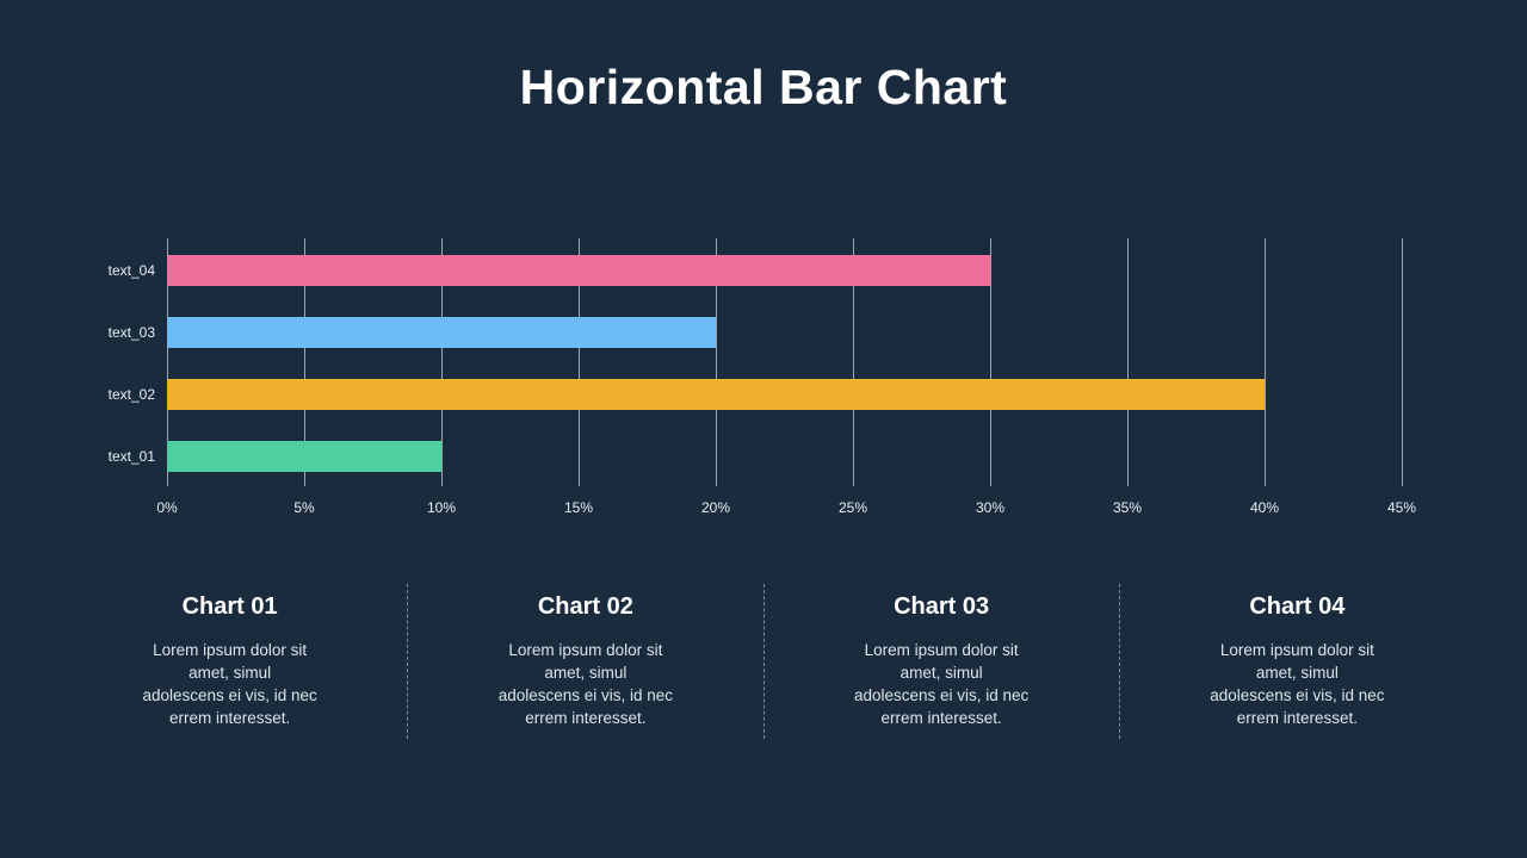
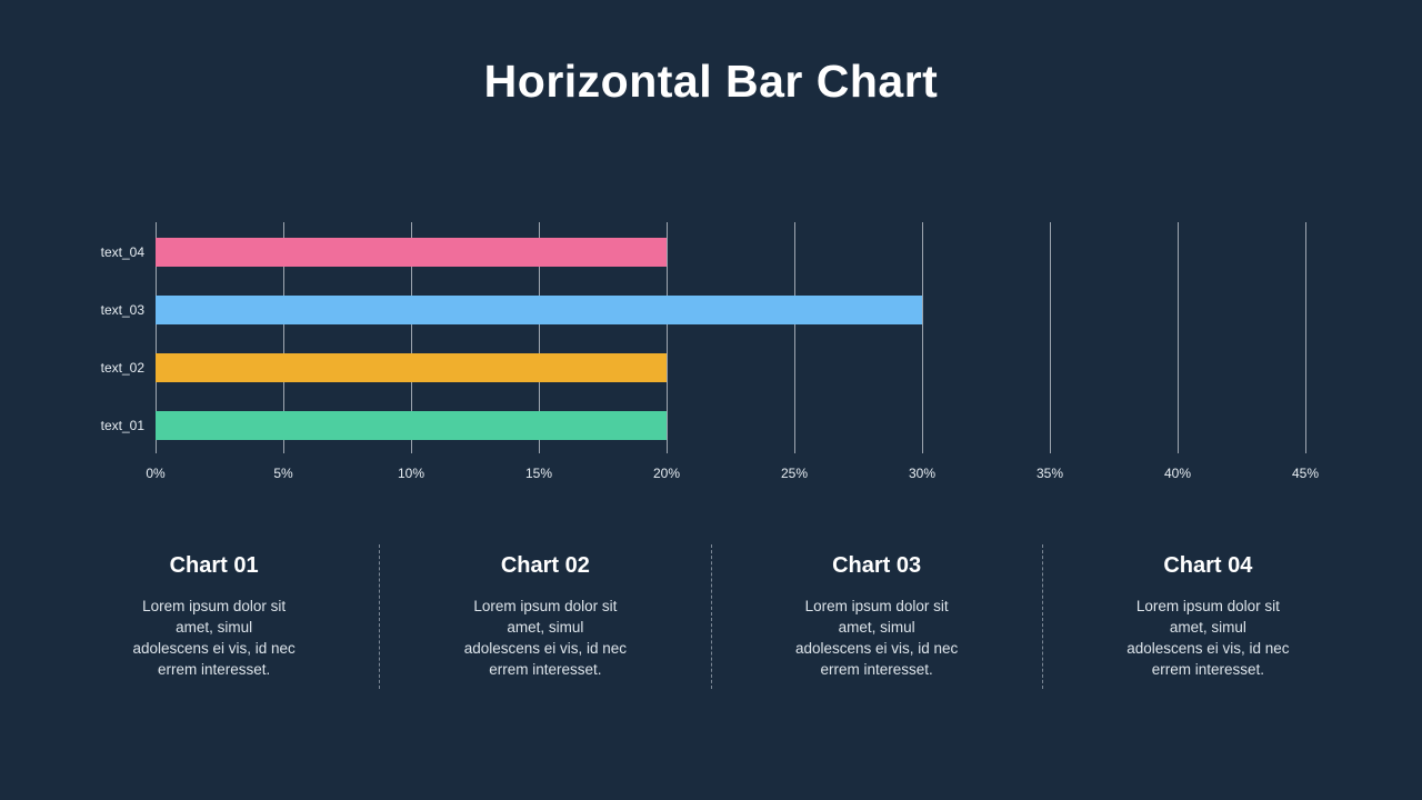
text_04: 30% -> 20%
text_03: 20% -> 30%
text_02: 40% -> 20%
text_01: 10% -> 20%
